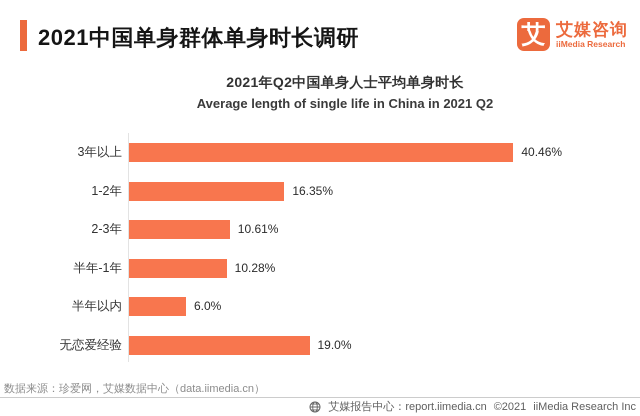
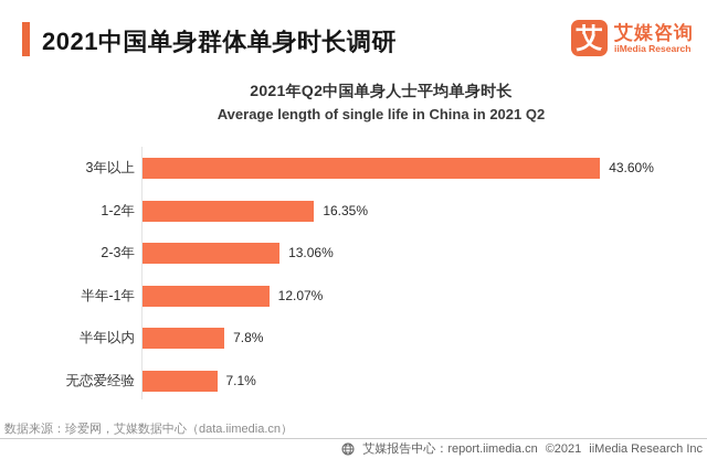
3年以上: 40.46% -> 43.60%
2-3年: 10.61% -> 13.06%
半年-1年: 10.28% -> 12.07%
半年以内: 6.0% -> 7.8%
无恋爱经验: 19.0% -> 7.1%
